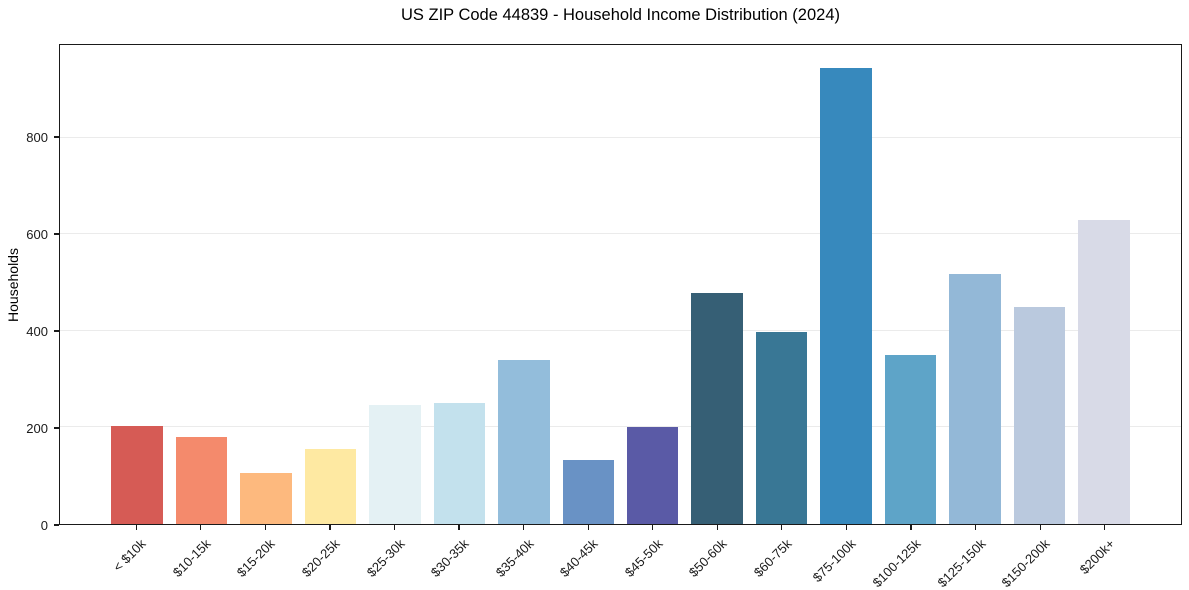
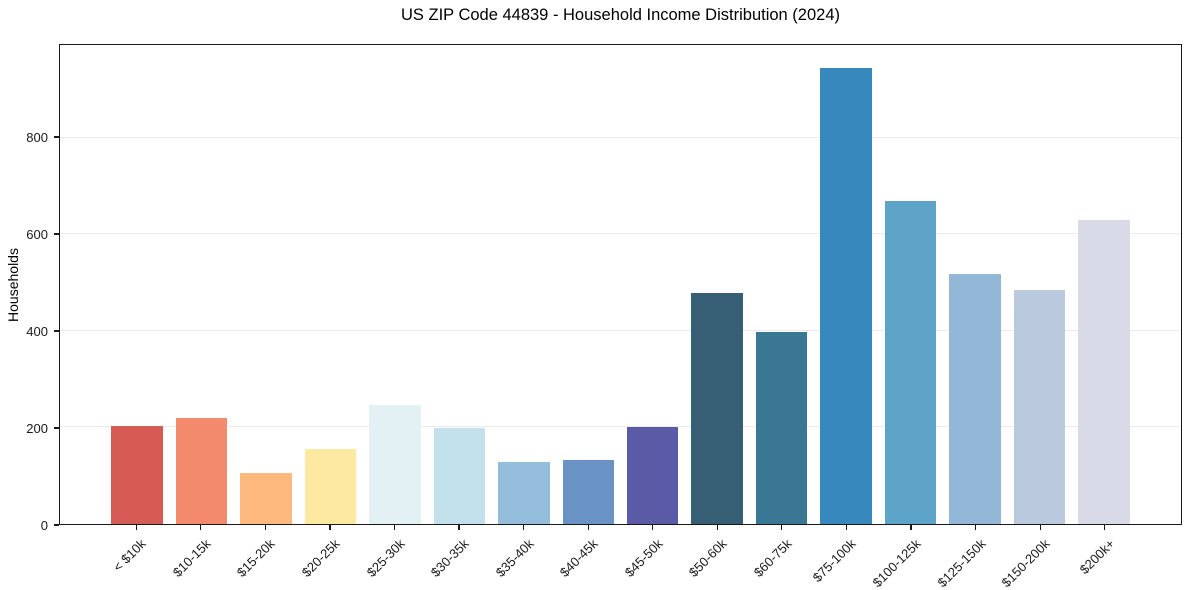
$10-15k: 180 -> 220
$30-35k: 250 -> 200
$35-40k: 340 -> 130
$100-125k: 350 -> 670
$150-200k: 450 -> 480
